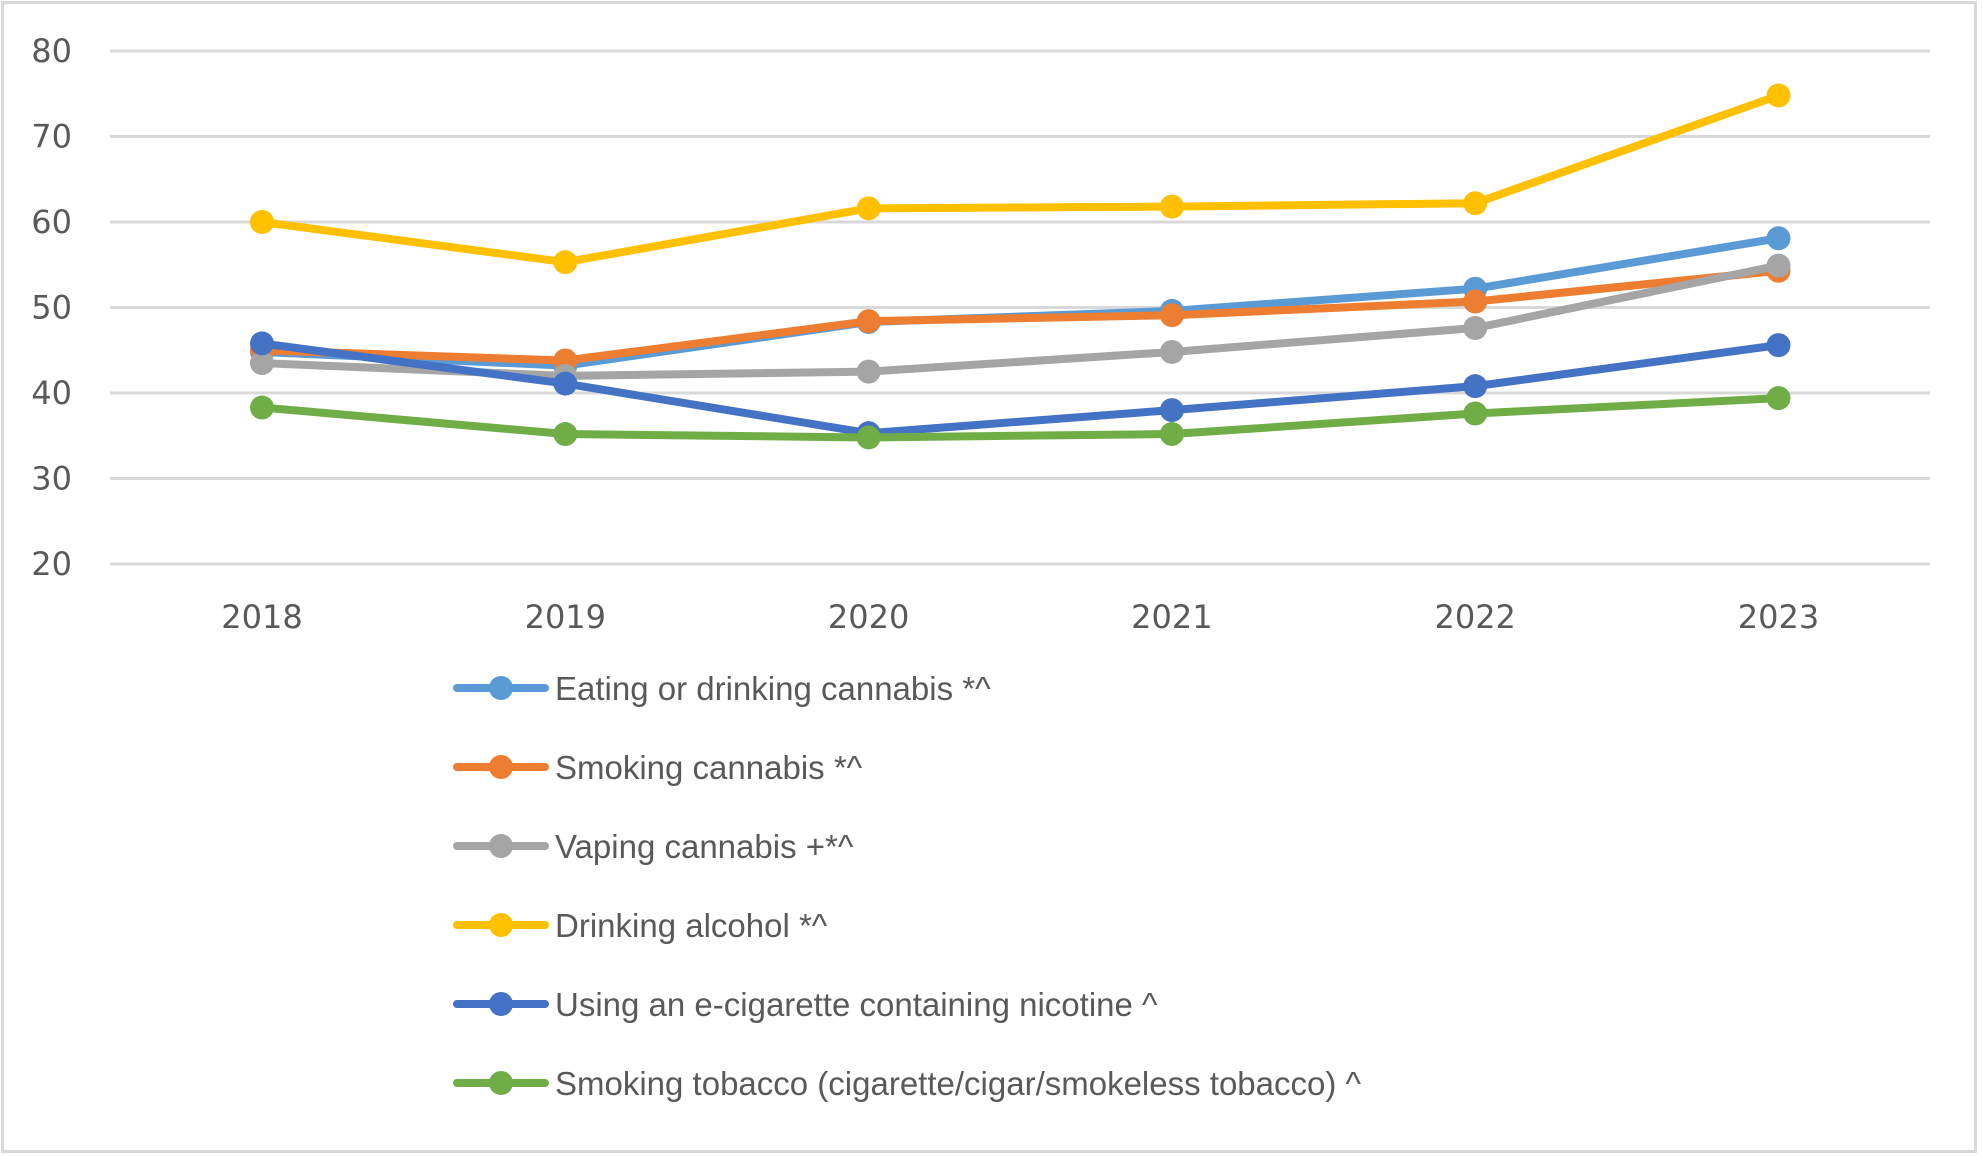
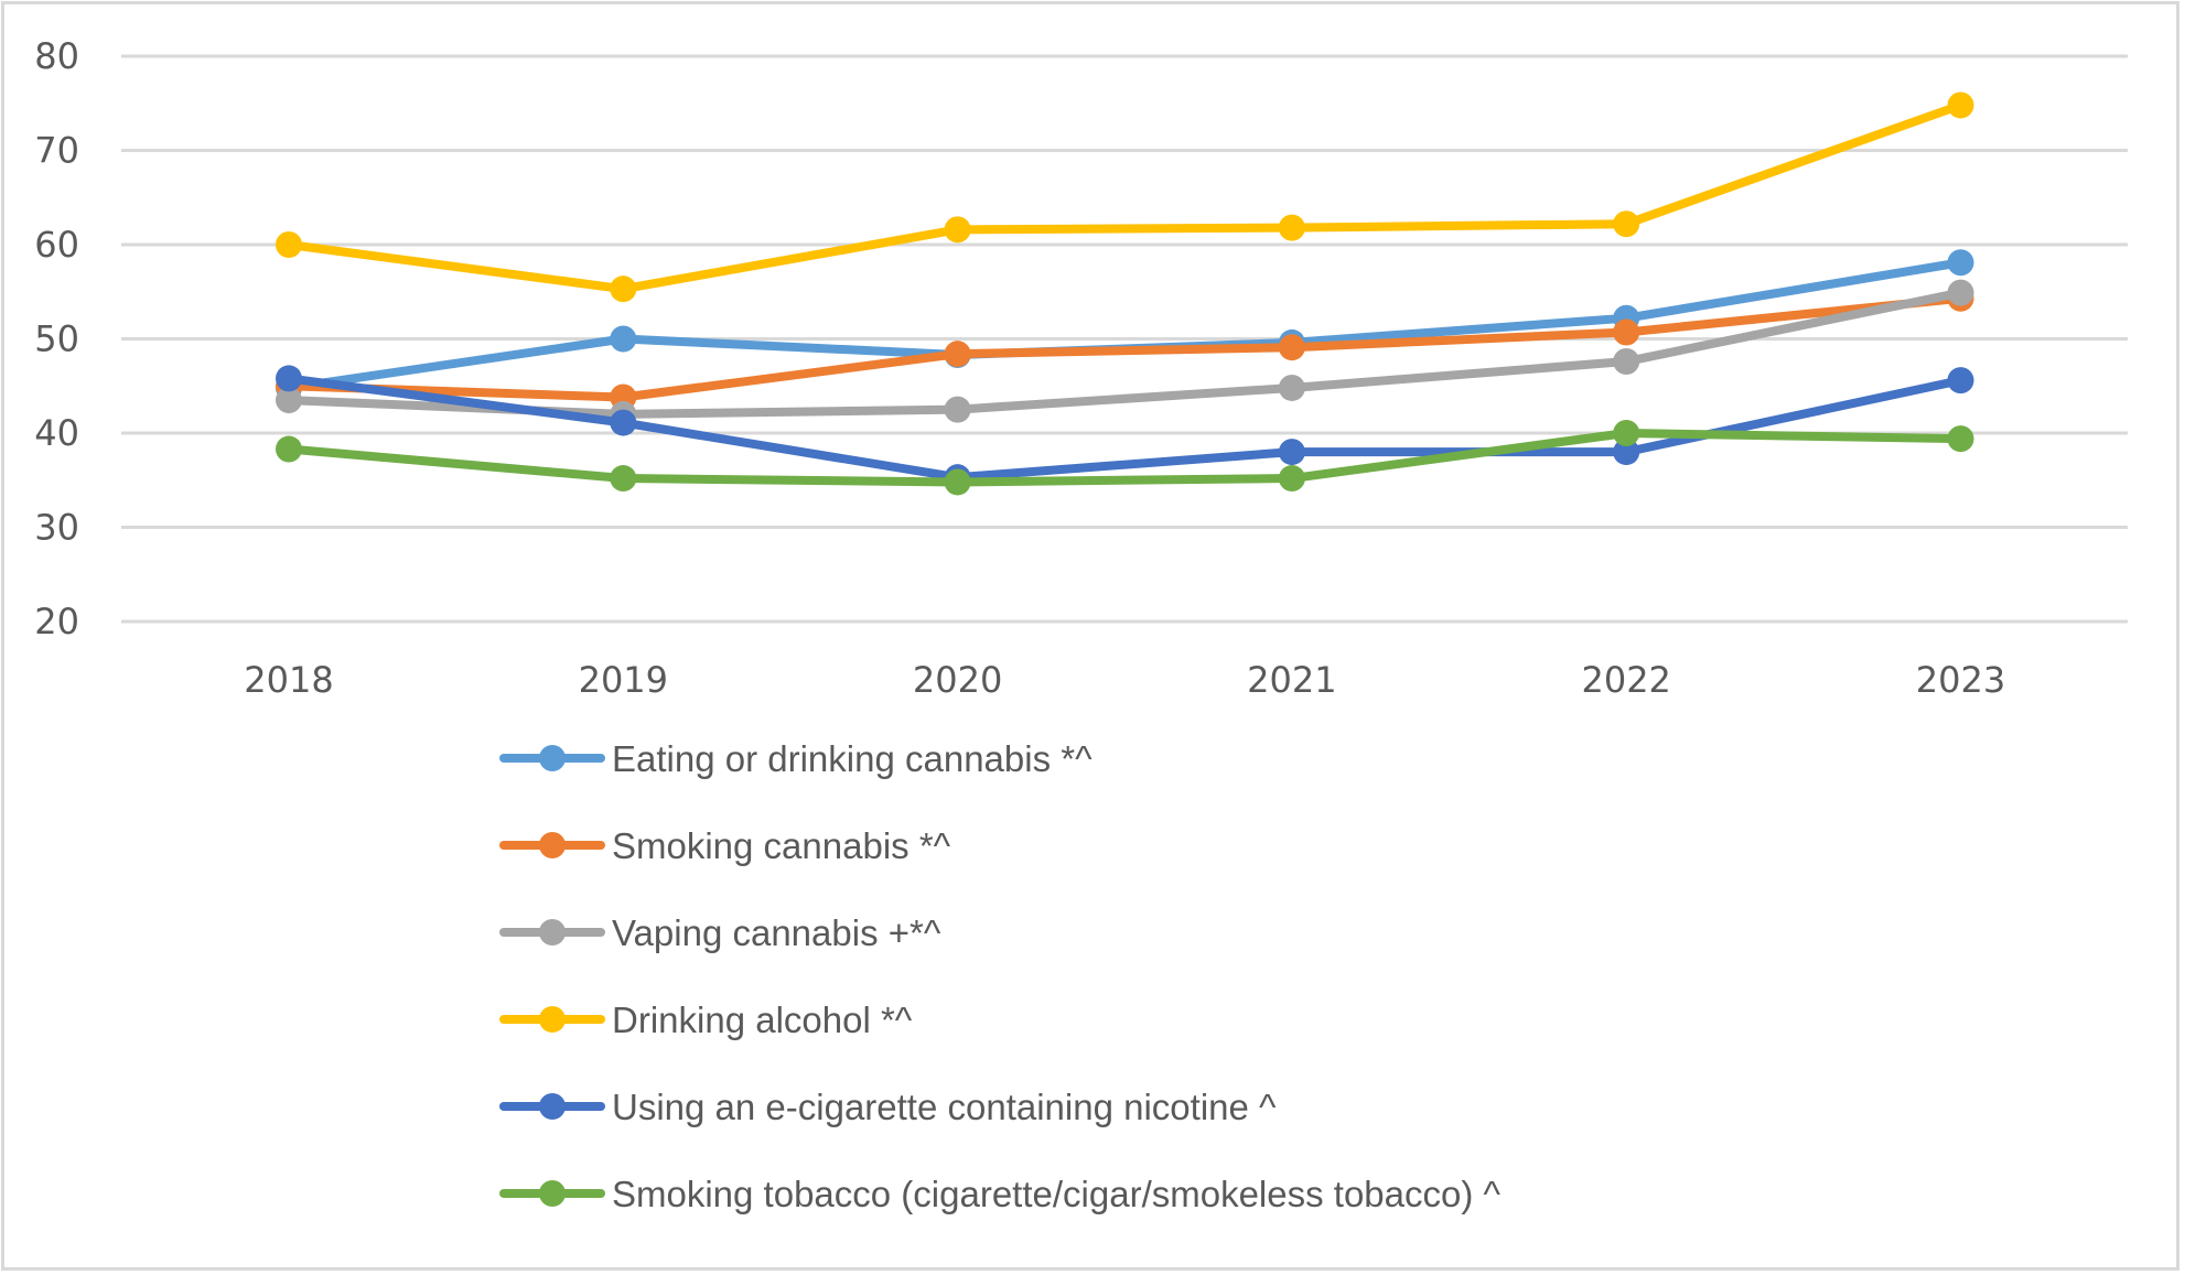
Eating or drinking cannabis *^/2019: 43 -> 50
Using an e-cigarette containing nicotine ^/2022: 41 -> 38
Smoking tobacco (cigarette/cigar/smokeless tobacco) ^/2022: 38 -> 40
